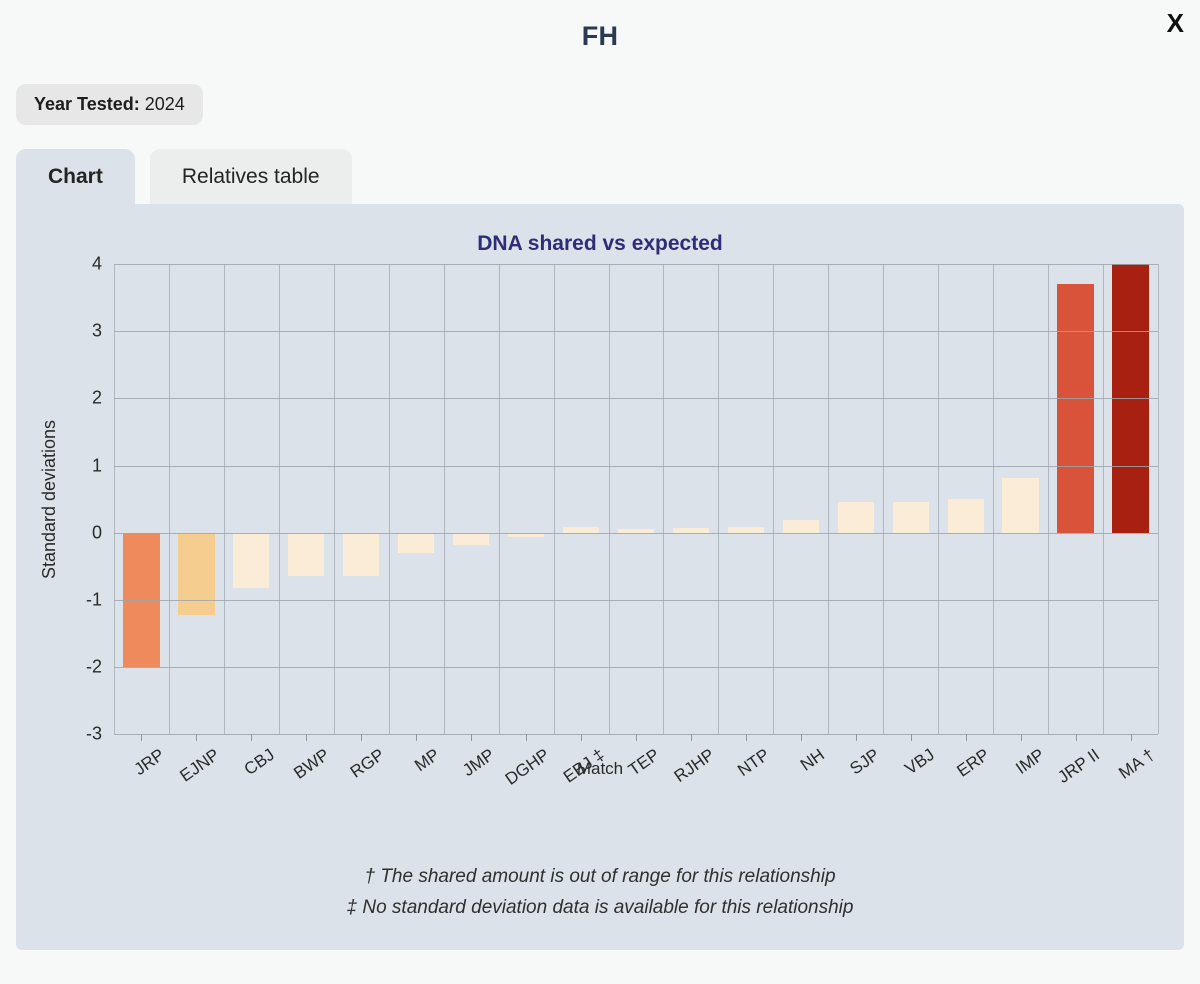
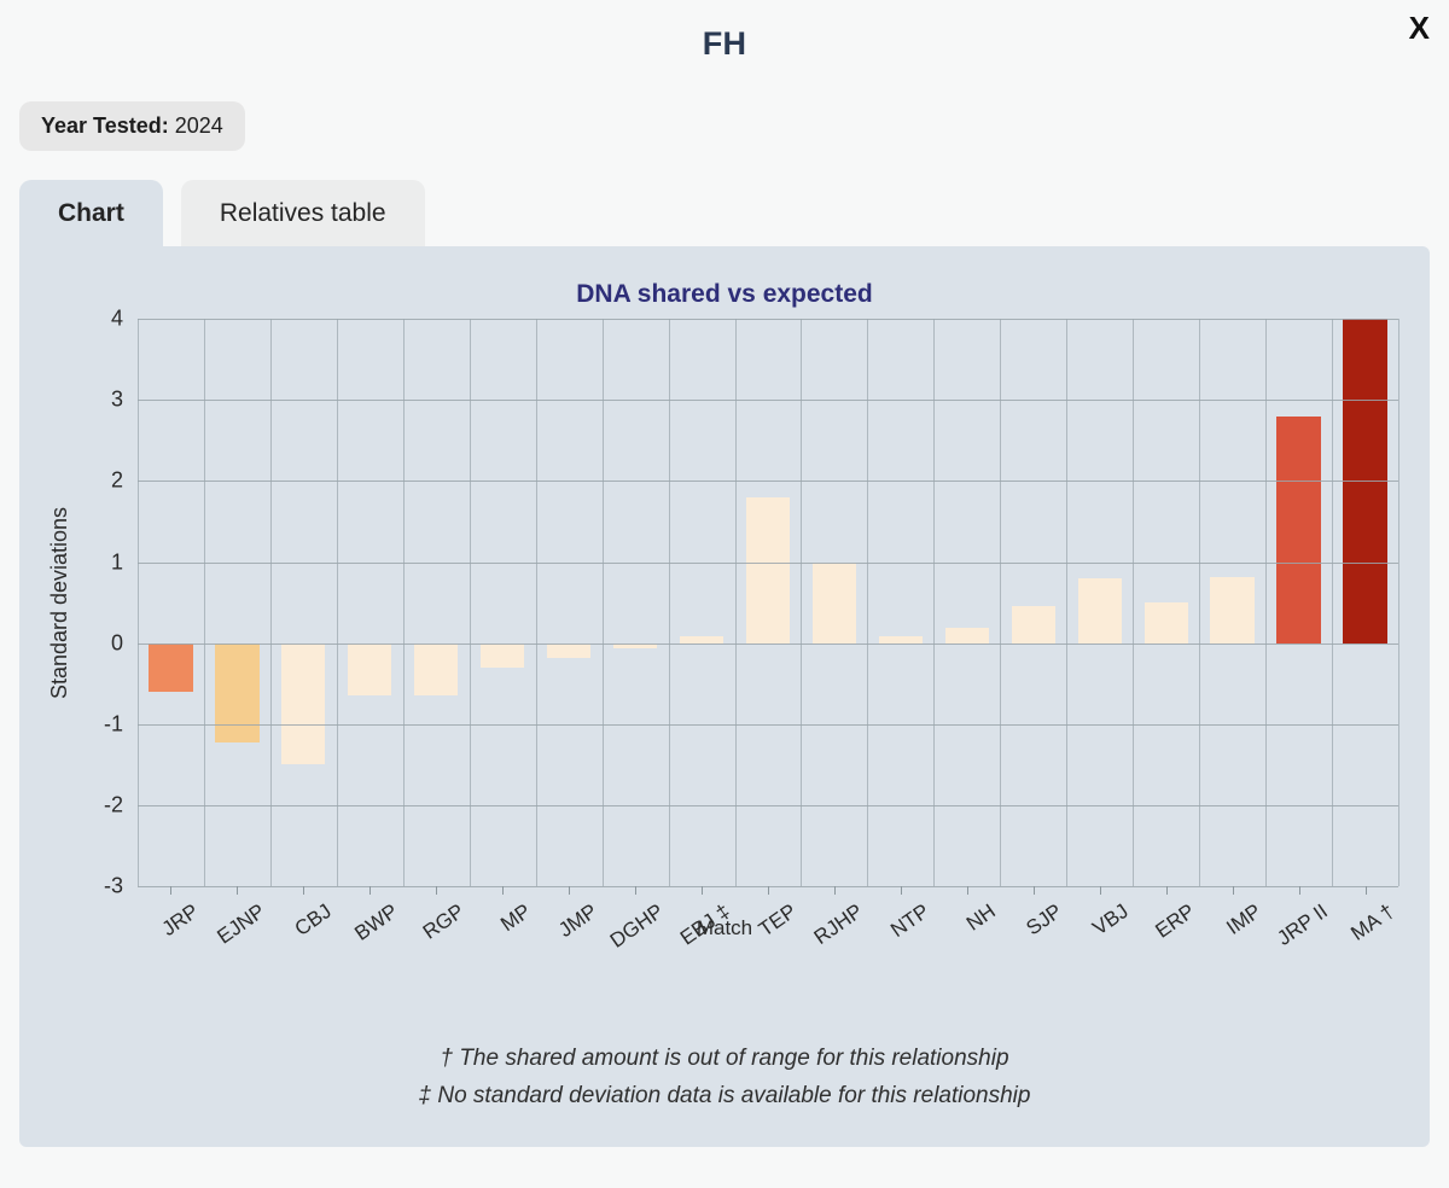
JRP: -2.0 -> -0.6
CBJ: -0.8 -> -1.5
TEP: 0.1 -> 1.8
RJHP: 0.1 -> 1.0
VBJ: 0.5 -> 0.8
JRP II: 3.7 -> 2.8
